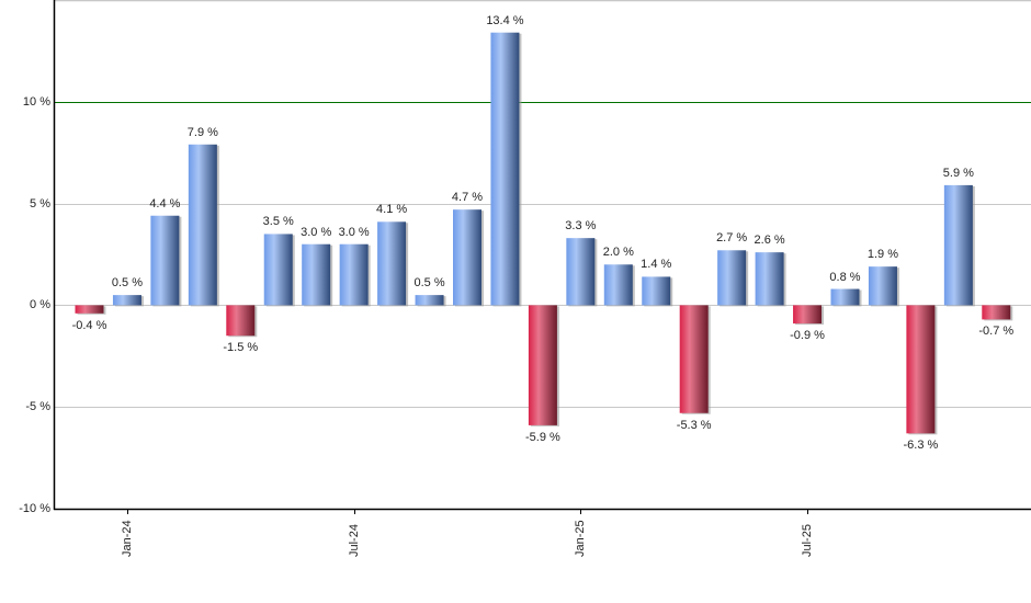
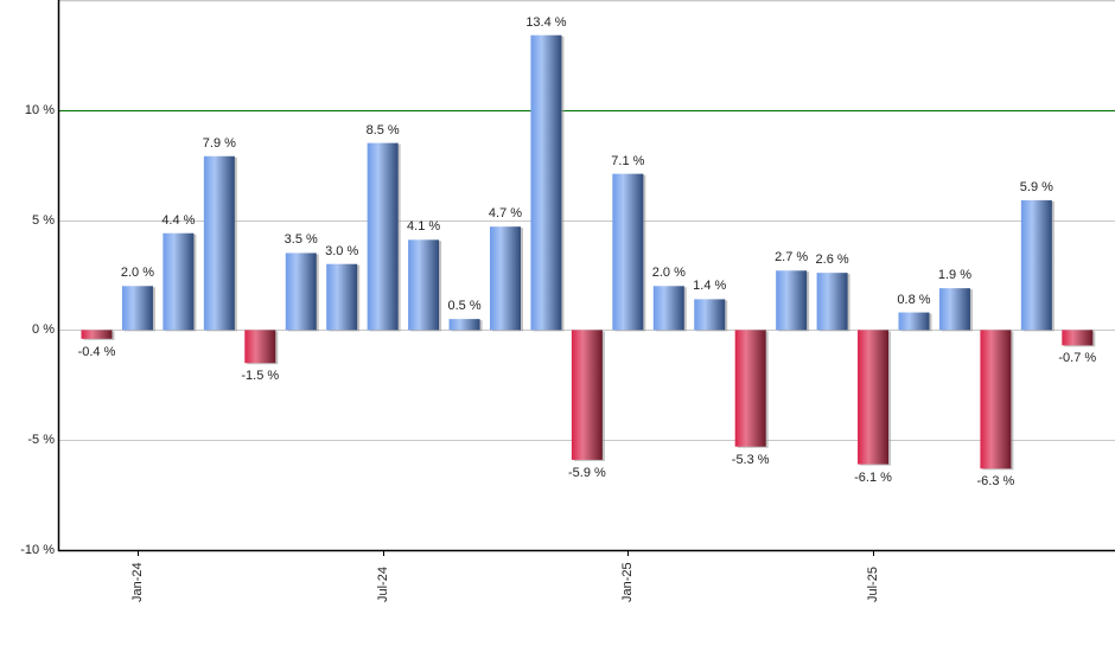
Jan-24: 0.5 -> 2.0
Jul-24: 3.0 -> 8.5
Jan-25: 3.3 -> 7.1
Jul-25: -0.9 -> -6.1
